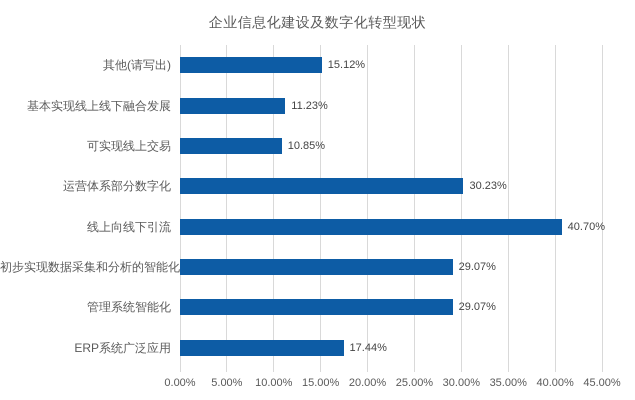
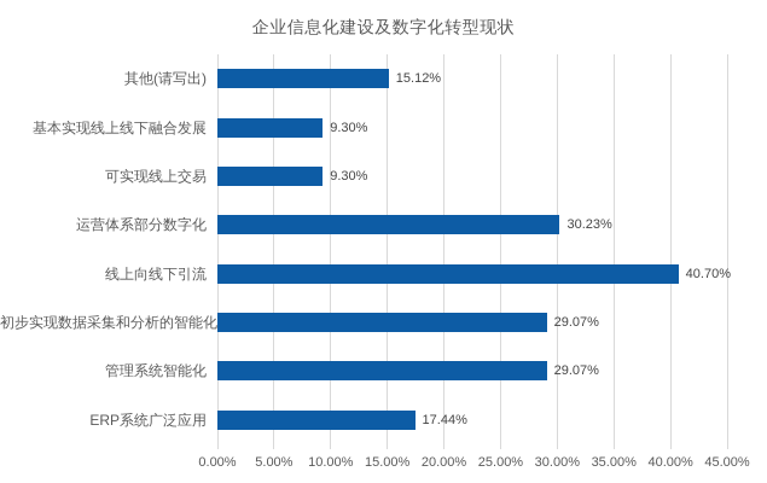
基本实现线上线下融合发展: 11.23% -> 9.30%
可实现线上交易: 10.85% -> 9.30%
